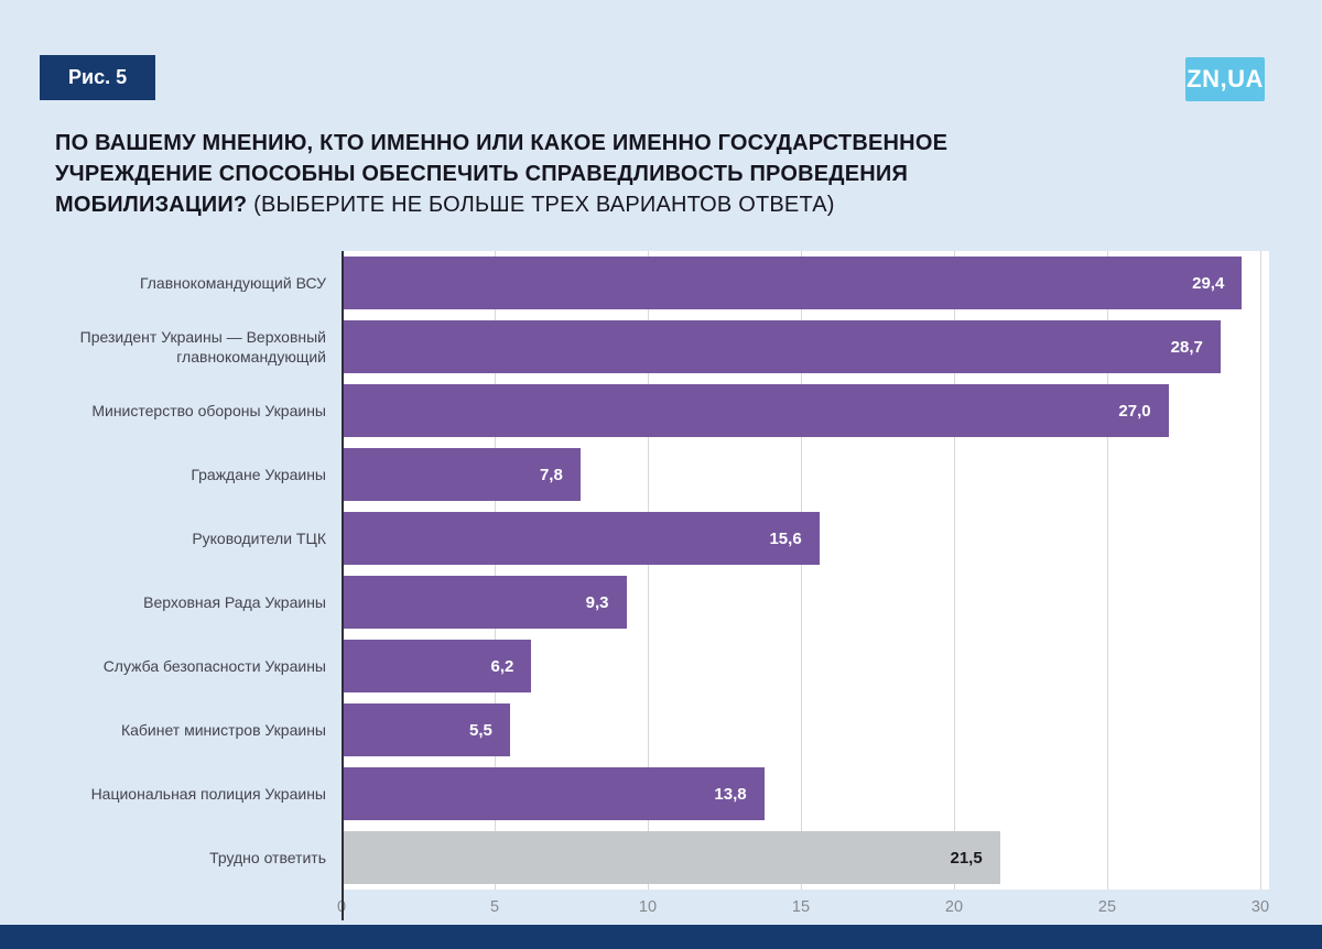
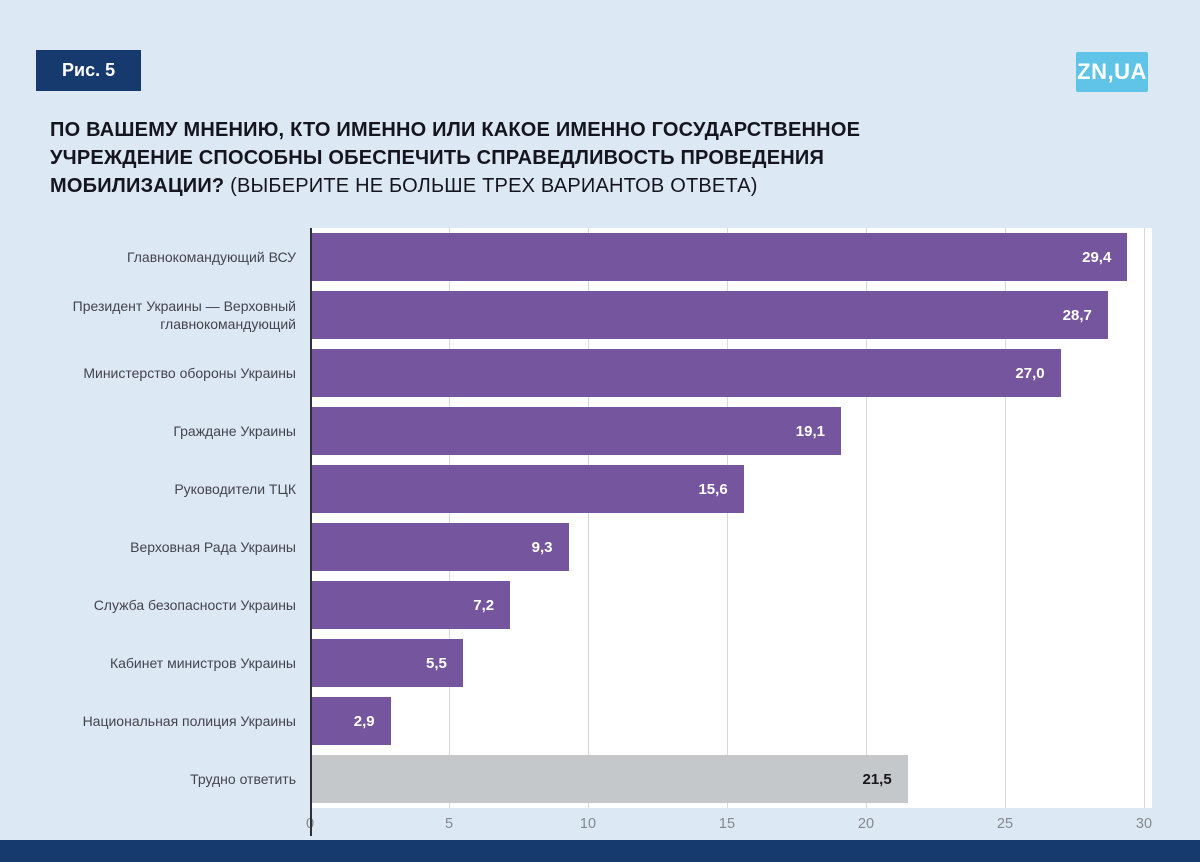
Граждане Украины: 7,8 -> 19,1
Служба безопасности Украины: 6,2 -> 7,2
Национальная полиция Украины: 13,8 -> 2,9
